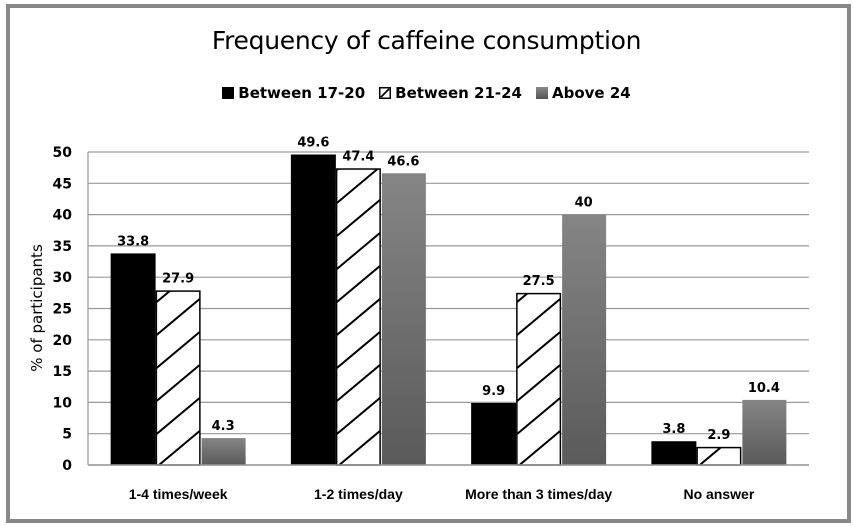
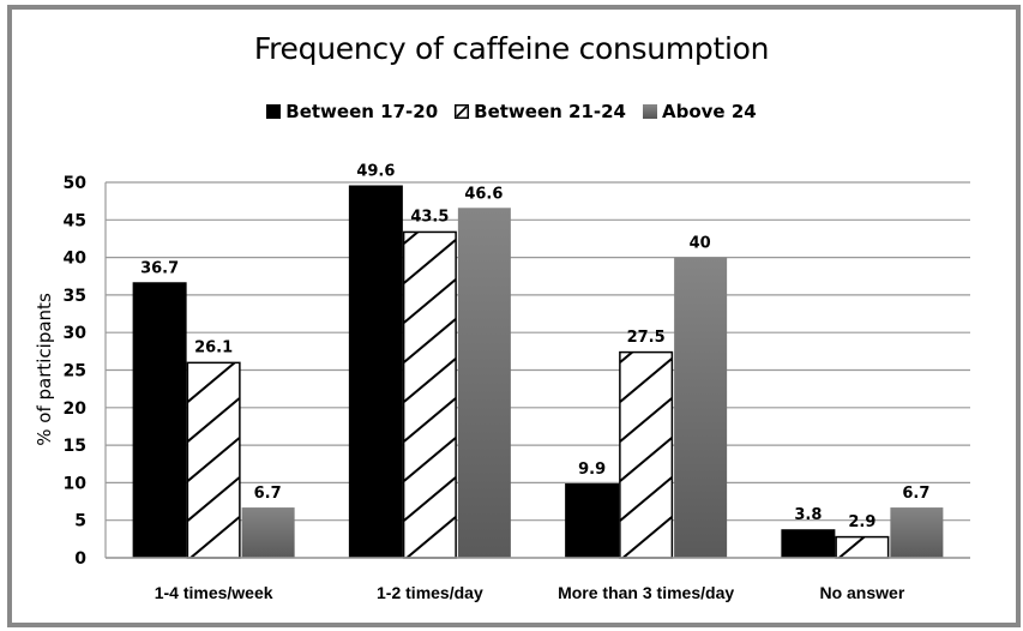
Between 17-20/1-4 times/week: 33.8 -> 36.7
Between 21-24/1-4 times/week: 27.9 -> 26.1
Above 24/1-4 times/week: 4.3 -> 6.7
Between 21-24/1-2 times/day: 47.4 -> 43.5
Above 24/No answer: 10.4 -> 6.7
